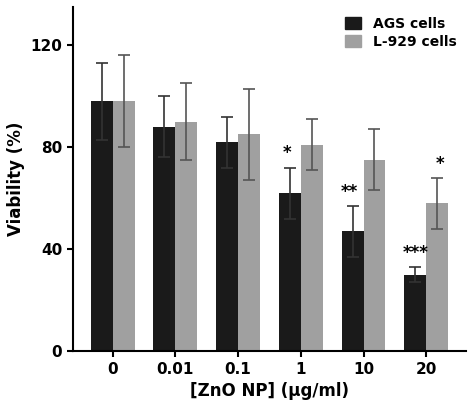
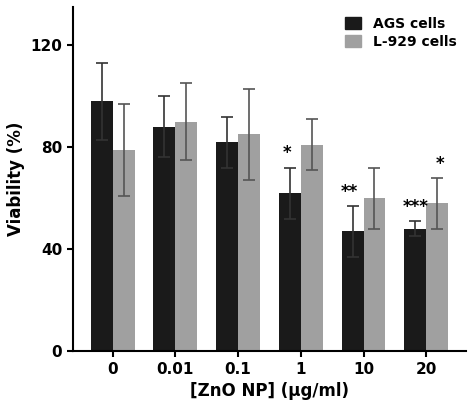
L-929 cells/0: 98 -> 79
L-929 cells/10: 75 -> 60
AGS cells/20: 30 -> 48
